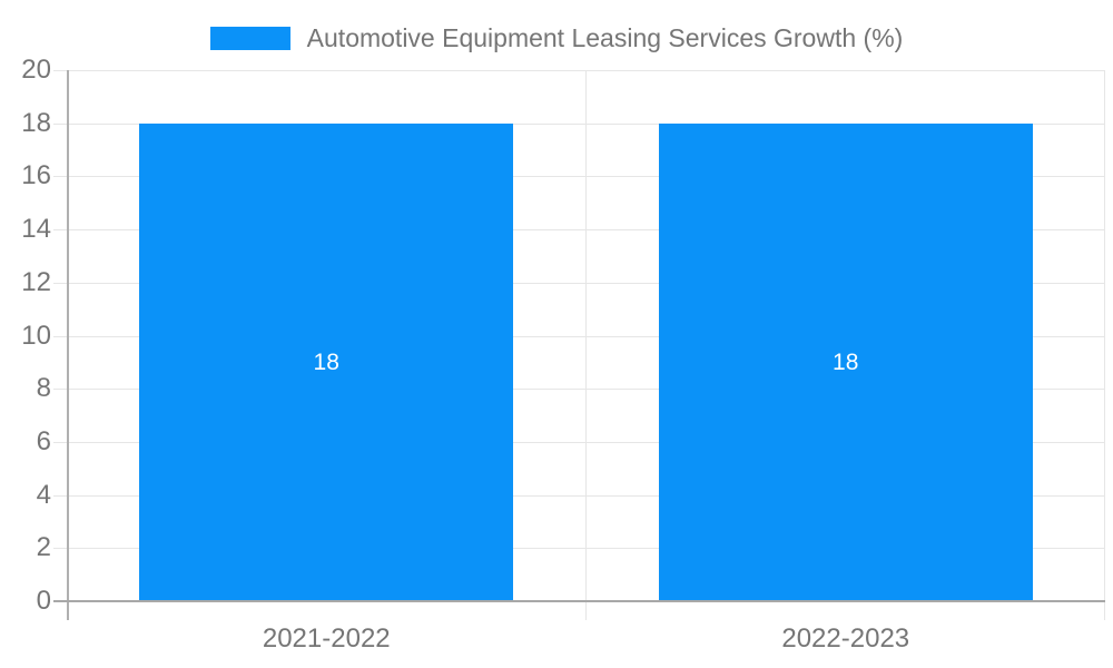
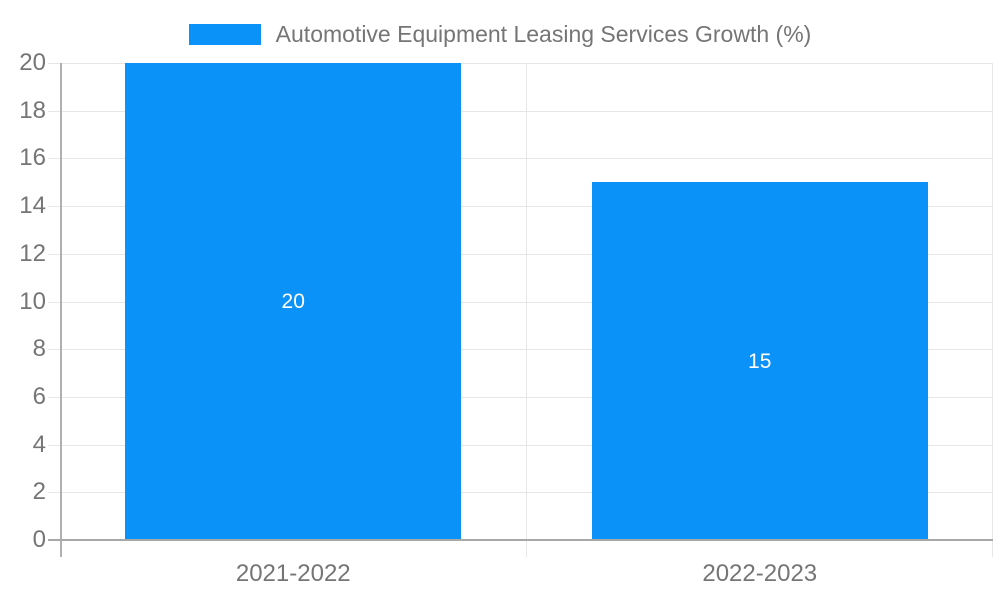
2021-2022: 18 -> 20
2022-2023: 18 -> 15
